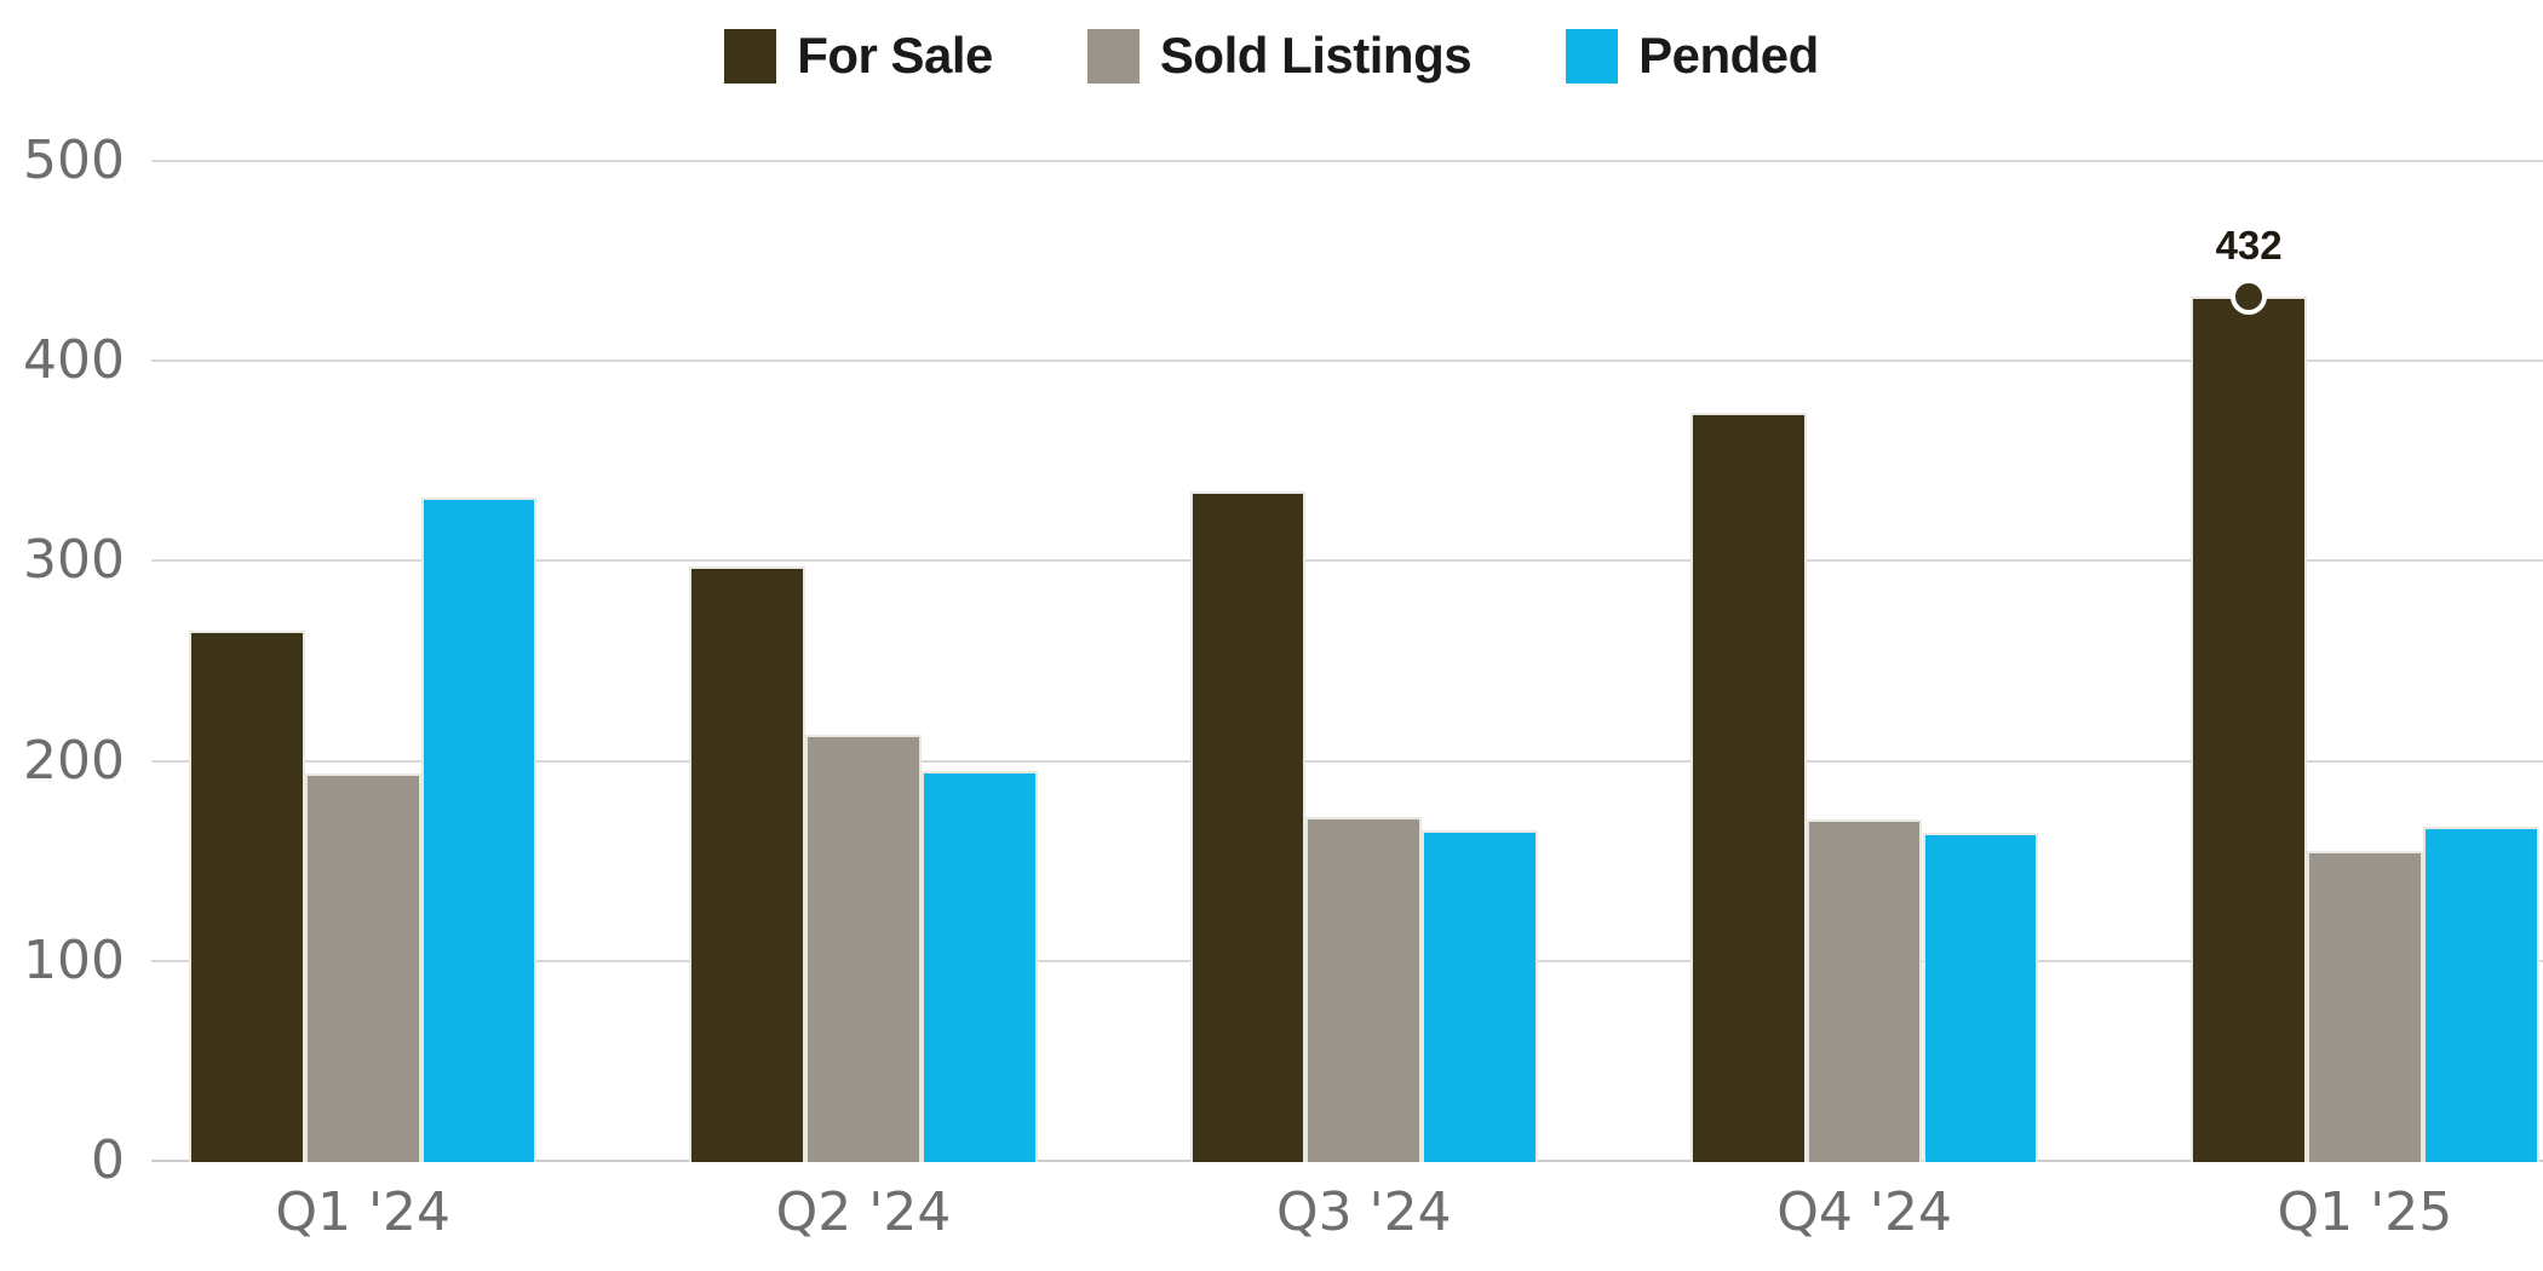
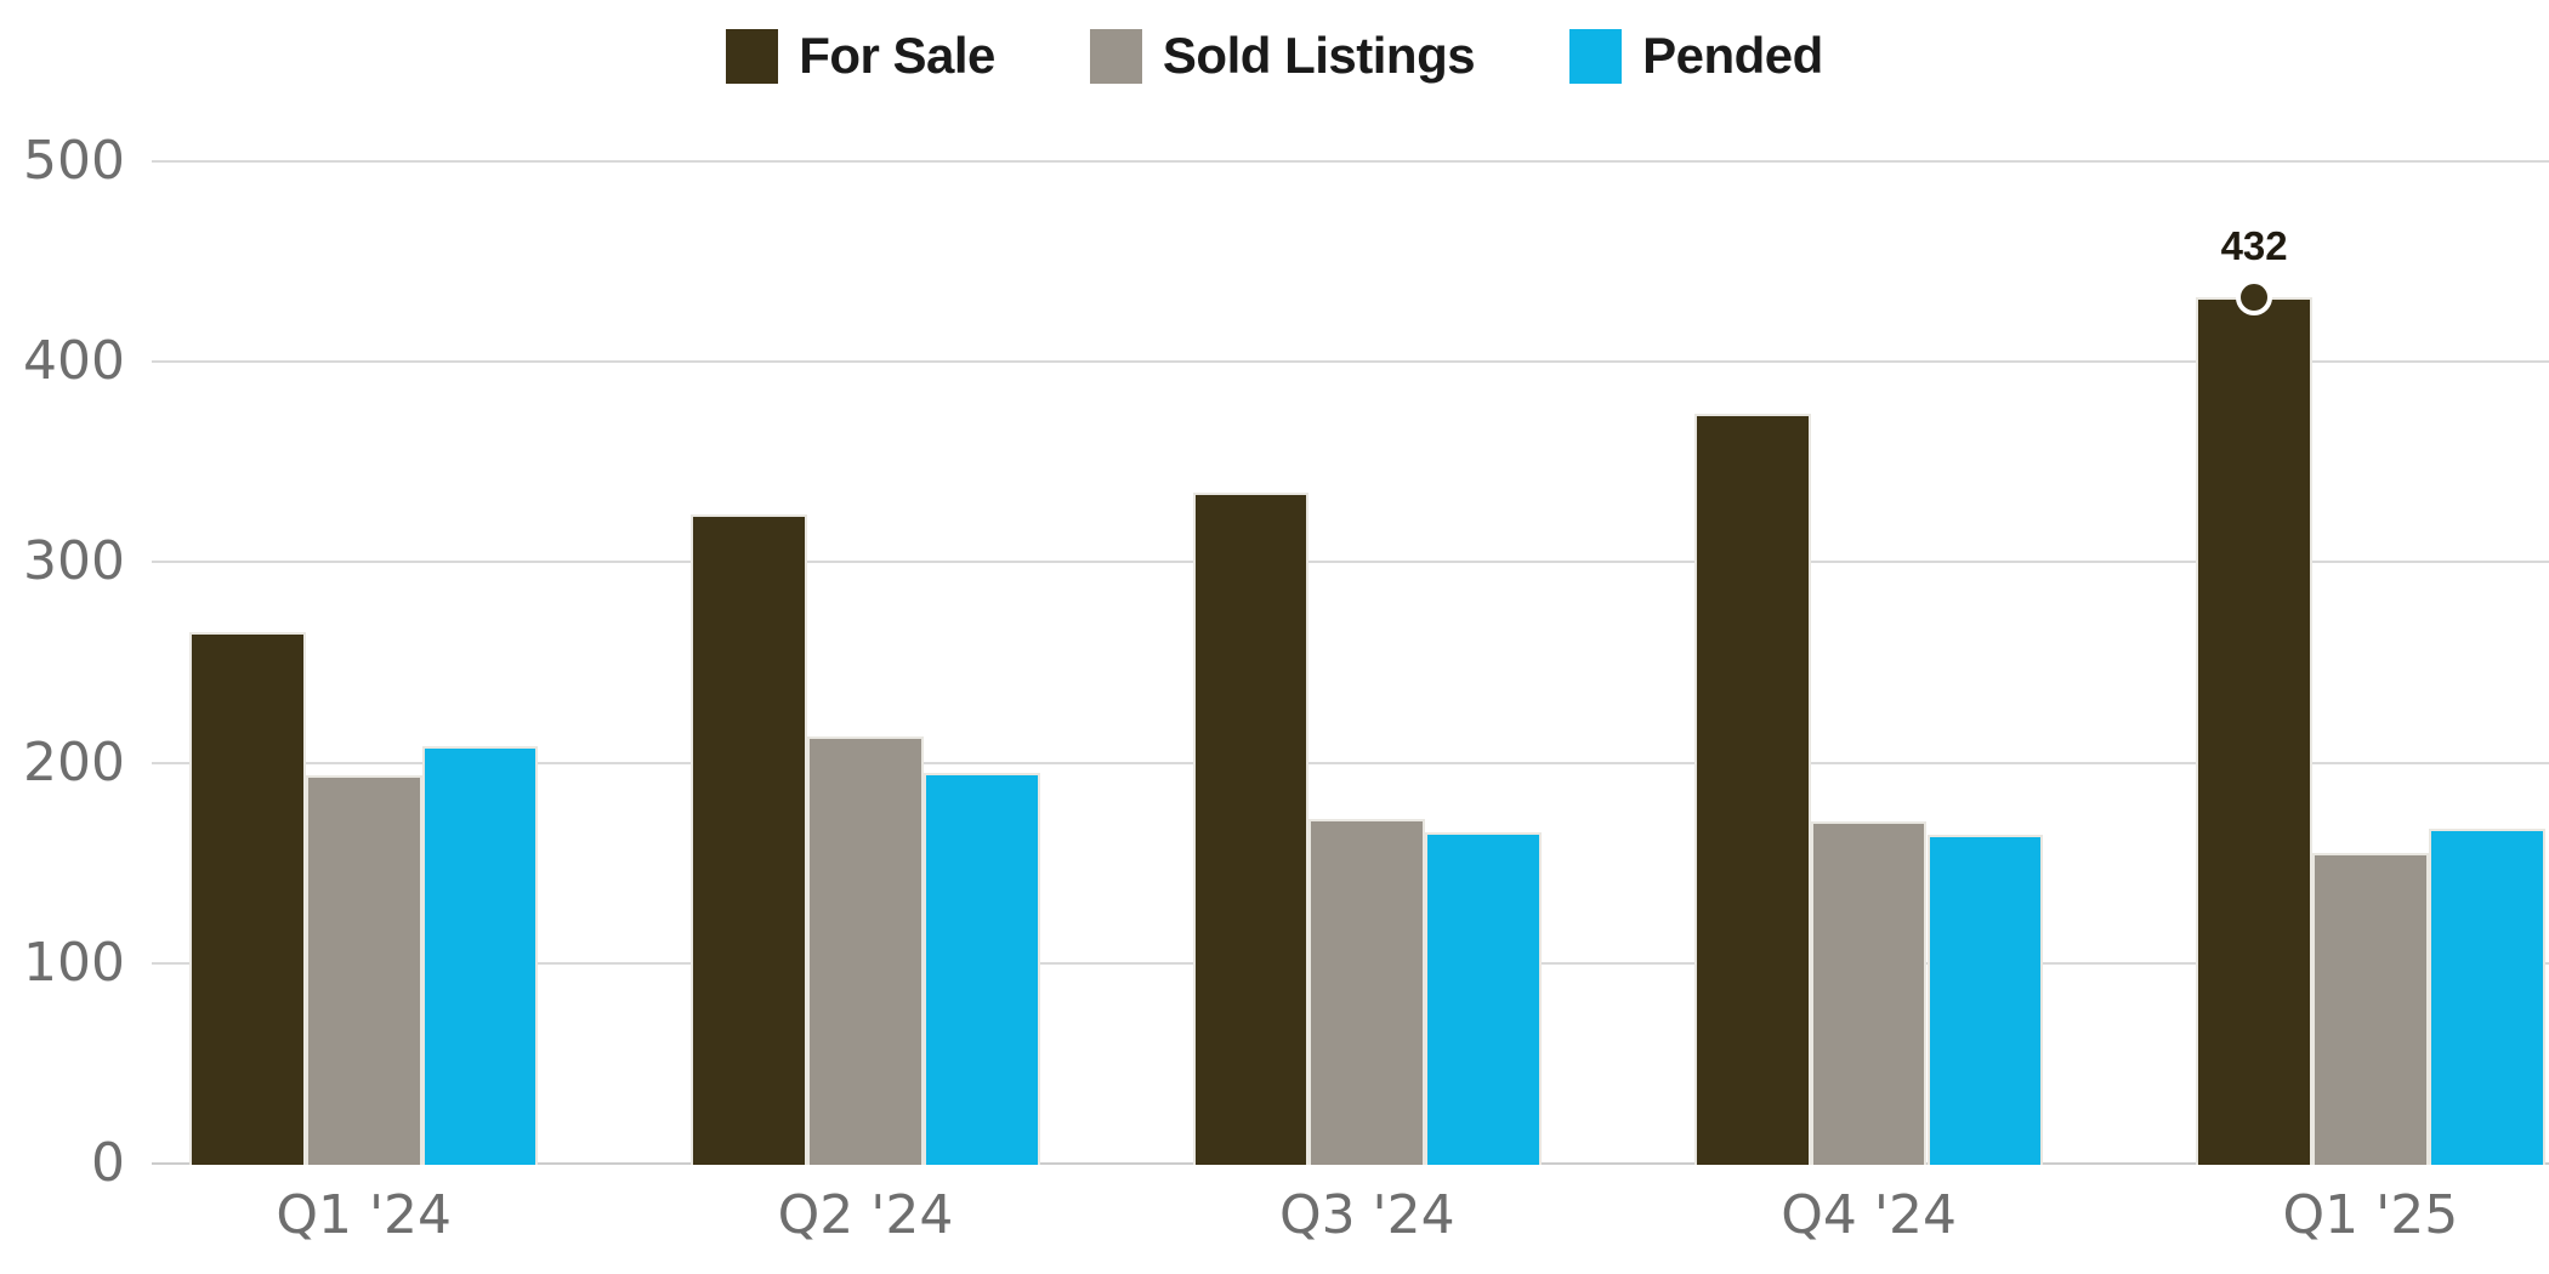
Pended/Q1 '24: 332 -> 208
For Sale/Q2 '24: 297 -> 324
